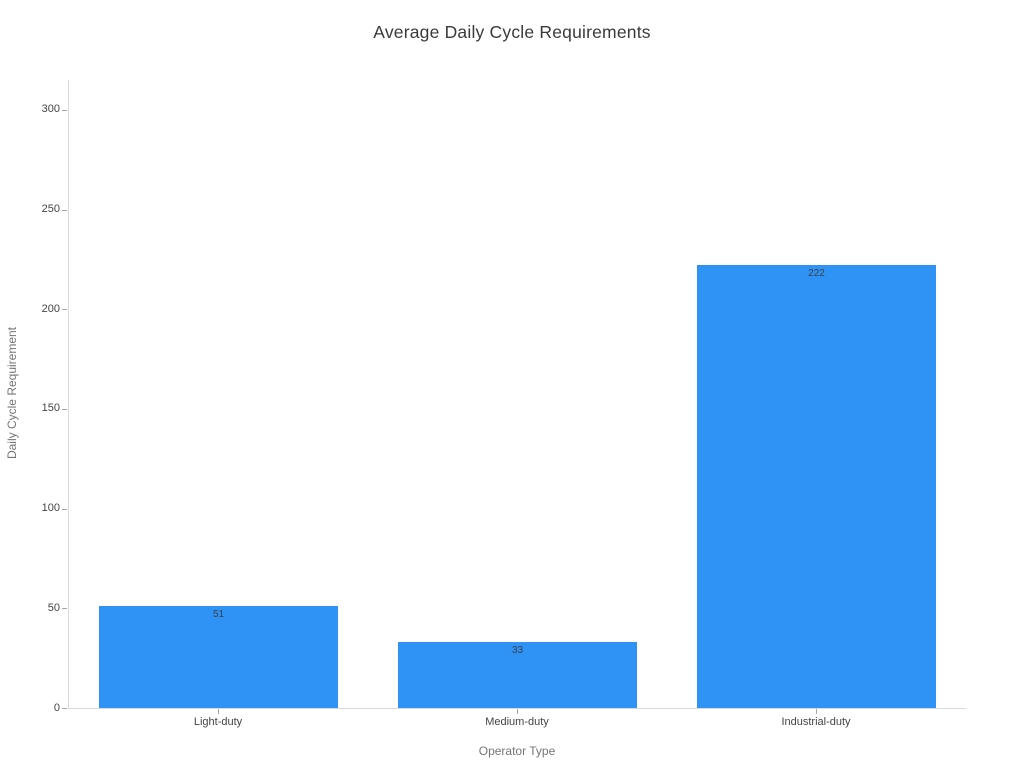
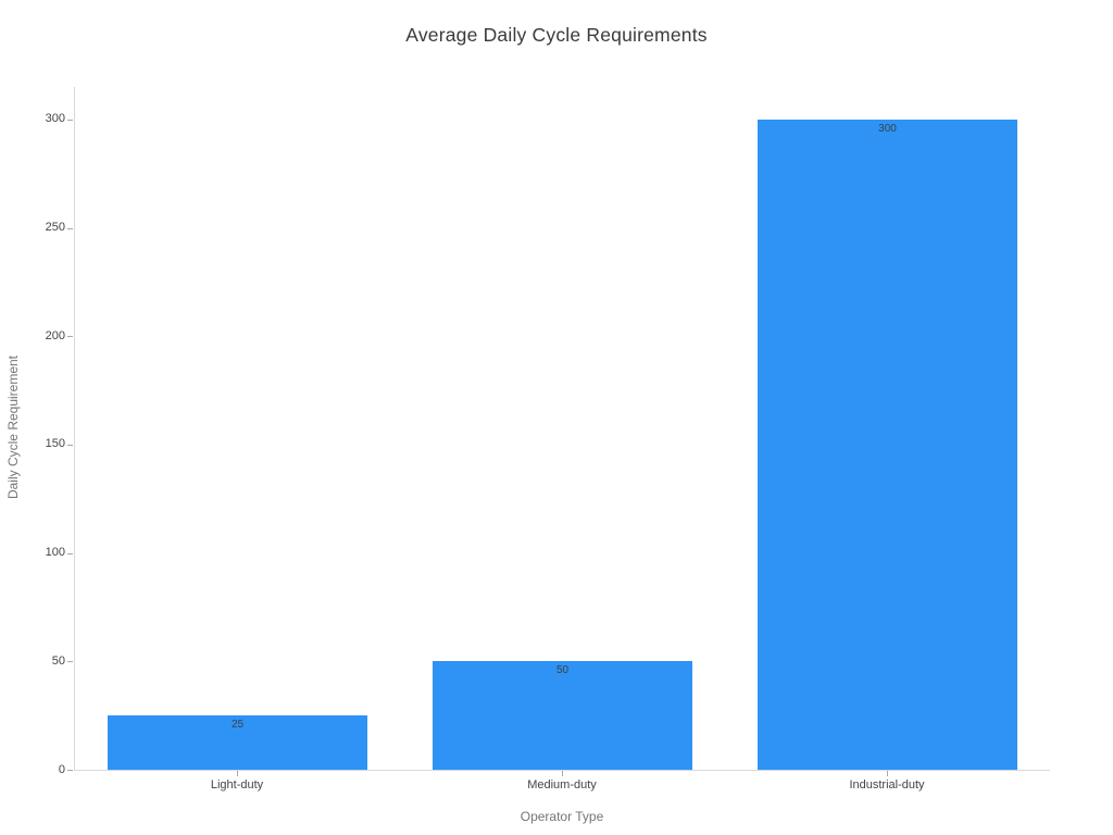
Light-duty: 51 -> 25
Medium-duty: 33 -> 50
Industrial-duty: 222 -> 300
